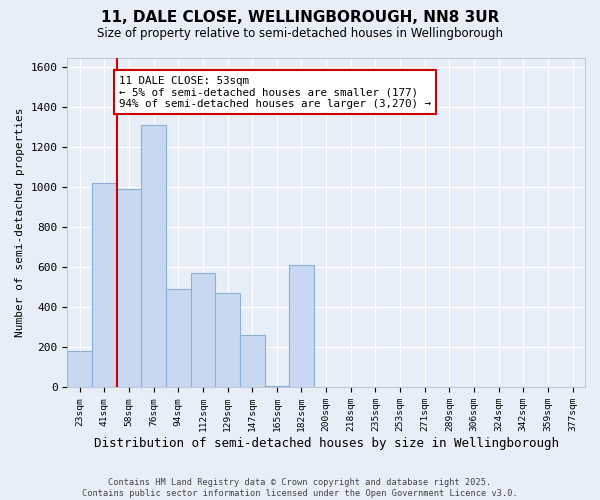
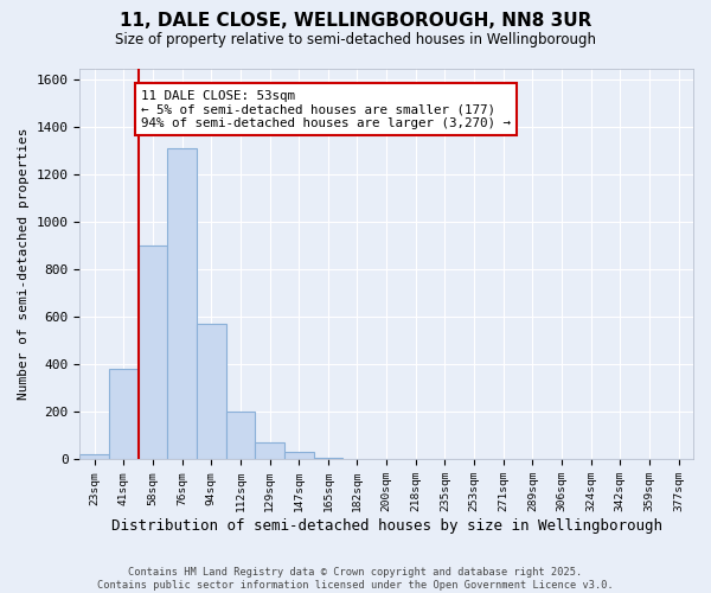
23sqm: 180 -> 20
41sqm: 1020 -> 380
58sqm: 990 -> 900
94sqm: 490 -> 570
112sqm: 570 -> 200
129sqm: 470 -> 70
147sqm: 260 -> 30
182sqm: 610 -> 0
